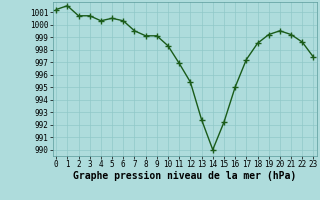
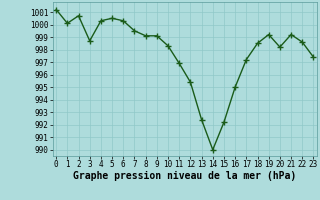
1: 1001.5 -> 1000.1
3: 1000.7 -> 998.7
20: 999.5 -> 998.2
